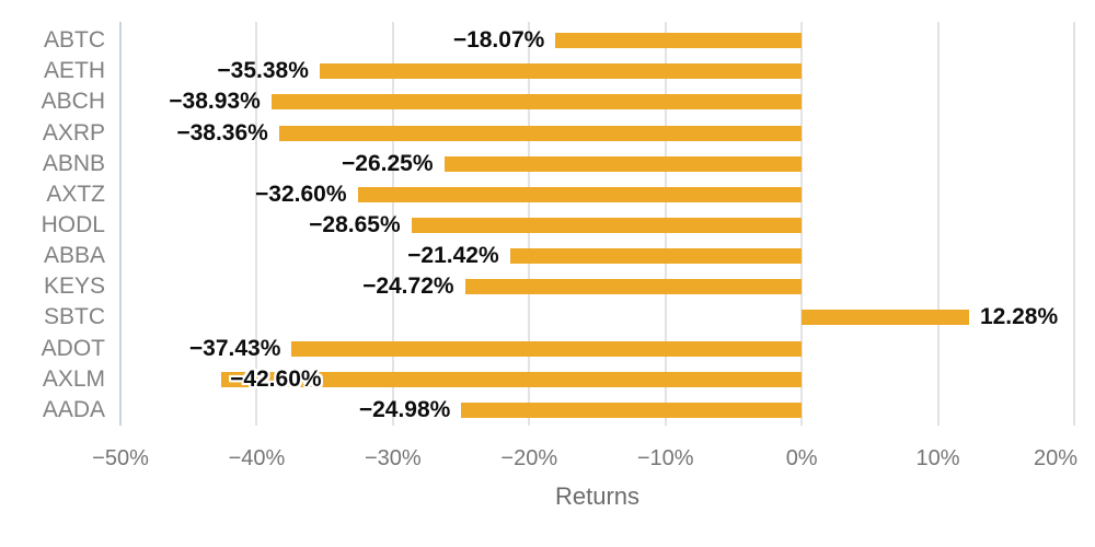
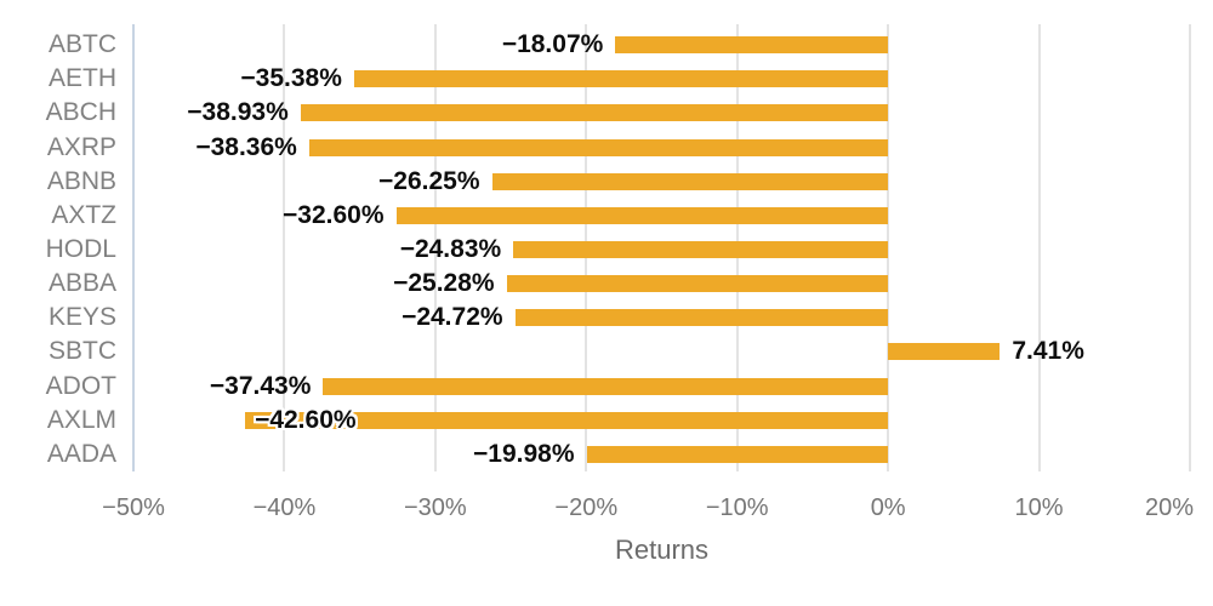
HODL: −28.65% -> −24.83%
ABBA: −21.42% -> −25.28%
SBTC: 12.28% -> 7.41%
AADA: −24.98% -> −19.98%
